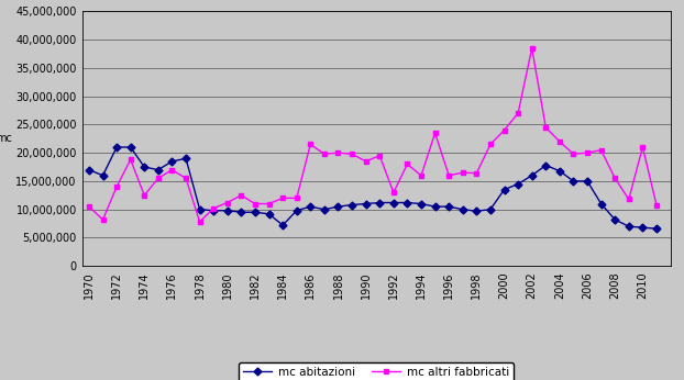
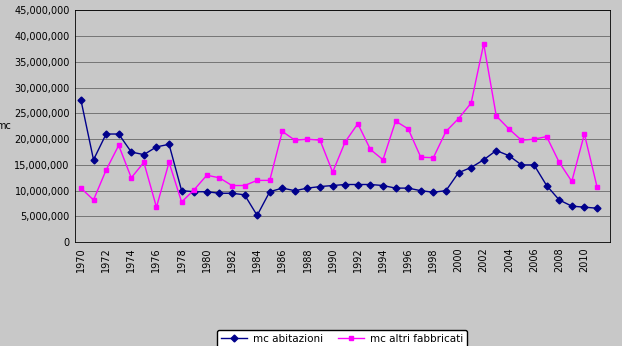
mc abitazioni/1970: 17,000,000 -> 27,600,000
mc altri fabbricati/1976: 17,000,000 -> 6,800,000
mc altri fabbricati/1980: 11,200,000 -> 13,000,000
mc abitazioni/1984: 7,200,000 -> 5,200,000
mc altri fabbricati/1990: 18,500,000 -> 13,600,000
mc altri fabbricati/1992: 13,000,000 -> 23,000,000
mc altri fabbricati/1996: 16,000,000 -> 22,000,000
